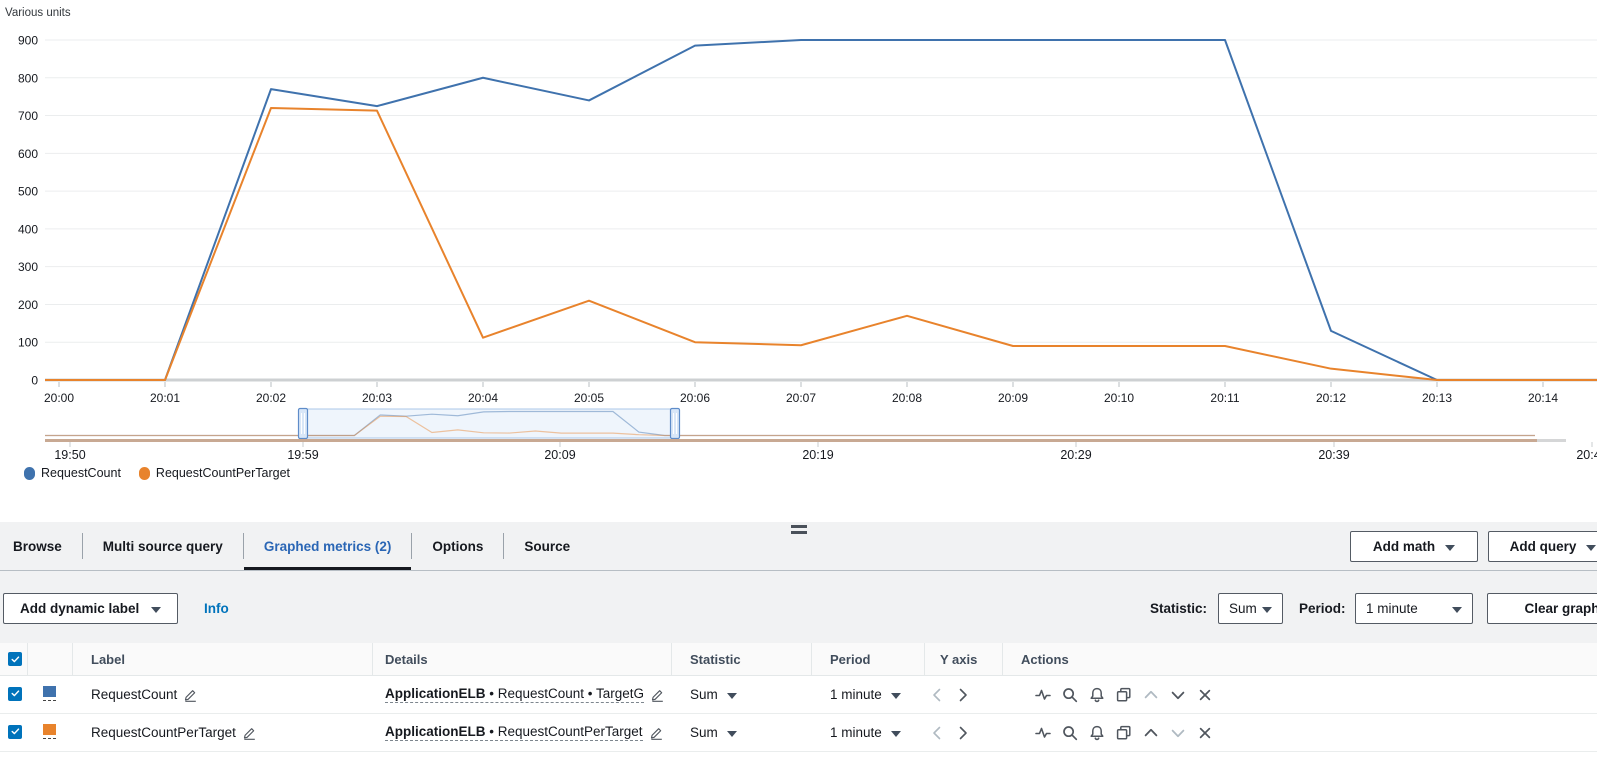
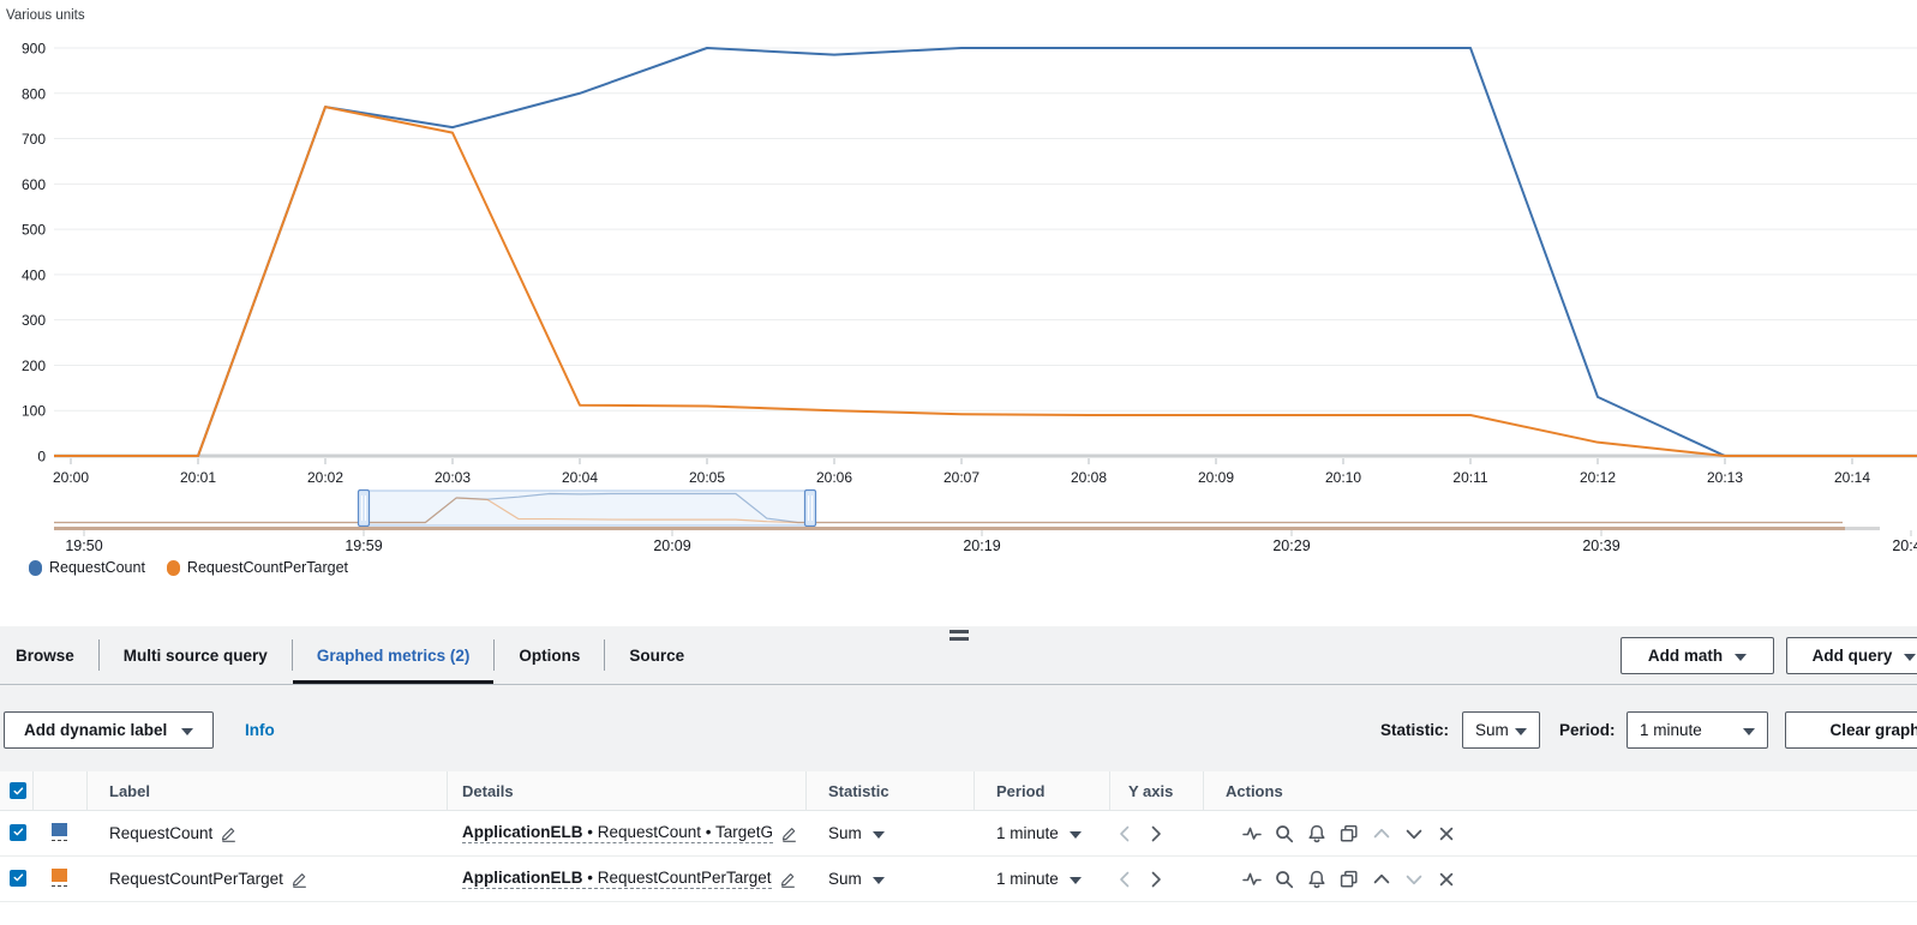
RequestCountPerTarget/20:02: 720 -> 770
RequestCount/20:05: 740 -> 900
RequestCountPerTarget/20:05: 210 -> 110
RequestCountPerTarget/20:08: 170 -> 90
